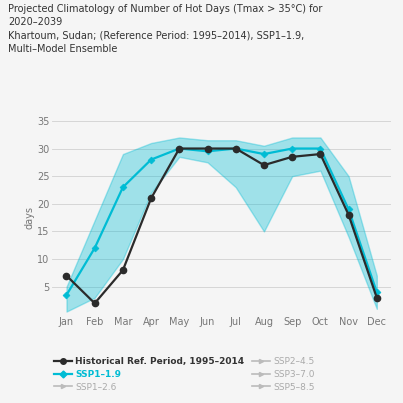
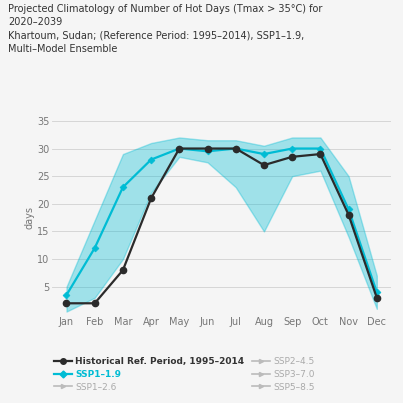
Historical Ref. Period, 1995–2014/Jan: 7.0 -> 2.0
